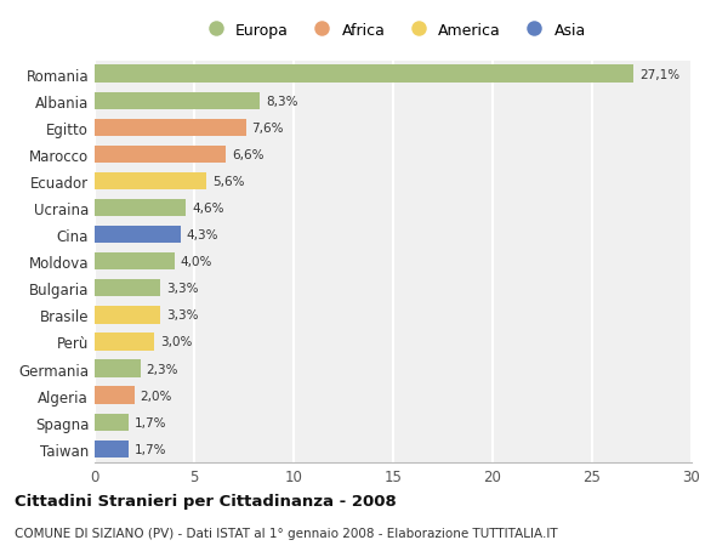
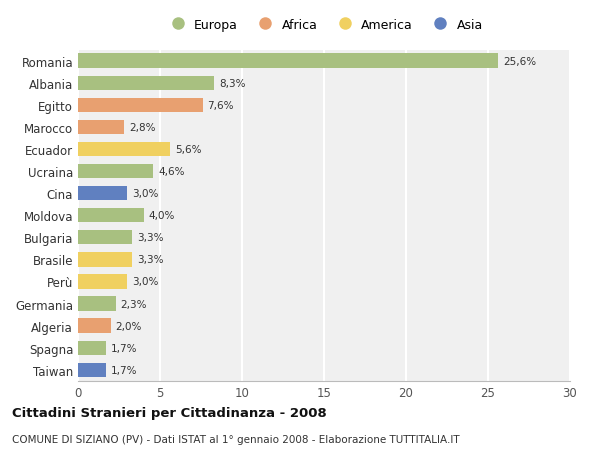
Romania: 27,1% -> 25,6%
Marocco: 6,6% -> 2,8%
Cina: 4,3% -> 3,0%
